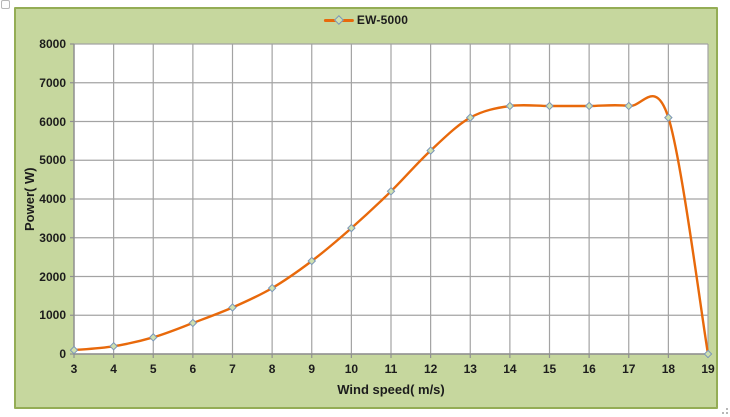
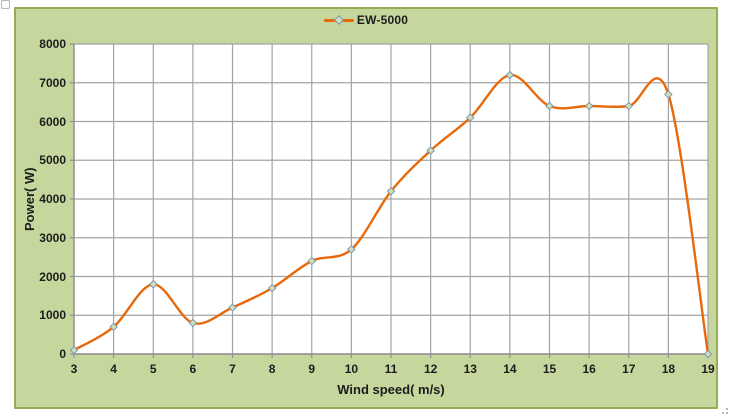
4: 200 -> 700
5: 400 -> 1800
10: 3200 -> 2700
14: 6400 -> 7200
18: 6100 -> 6700
